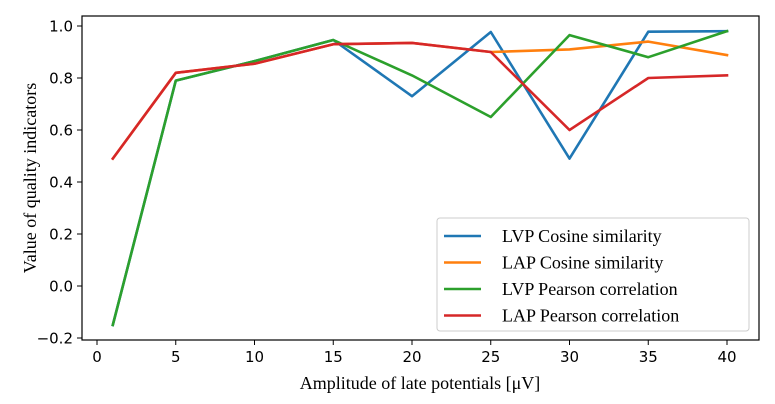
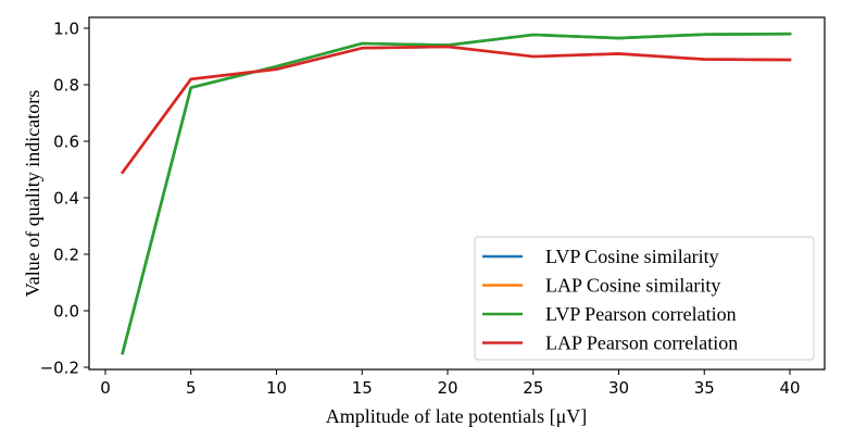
LVP Cosine similarity/20: 0.73 -> 0.94
LVP Pearson correlation/20: 0.81 -> 0.94
LVP Pearson correlation/25: 0.65 -> 0.98
LVP Cosine similarity/30: 0.49 -> 0.96
LAP Pearson correlation/30: 0.60 -> 0.91
LAP Cosine similarity/35: 0.94 -> 0.89
LVP Pearson correlation/35: 0.88 -> 0.98
LAP Pearson correlation/35: 0.80 -> 0.89
LAP Pearson correlation/40: 0.81 -> 0.89
